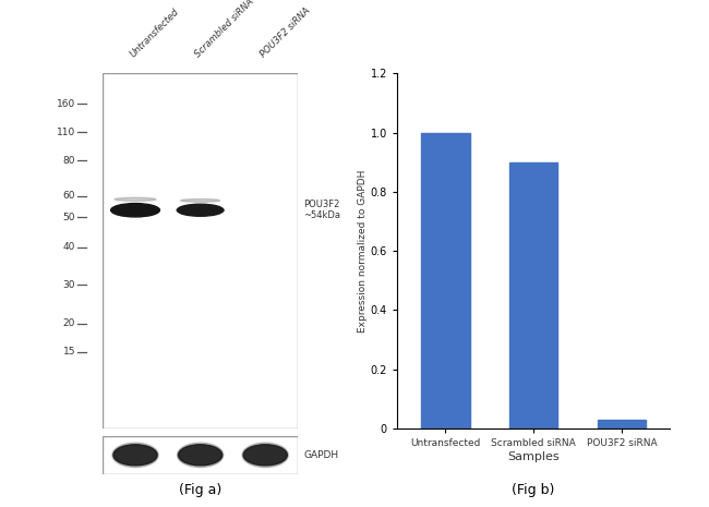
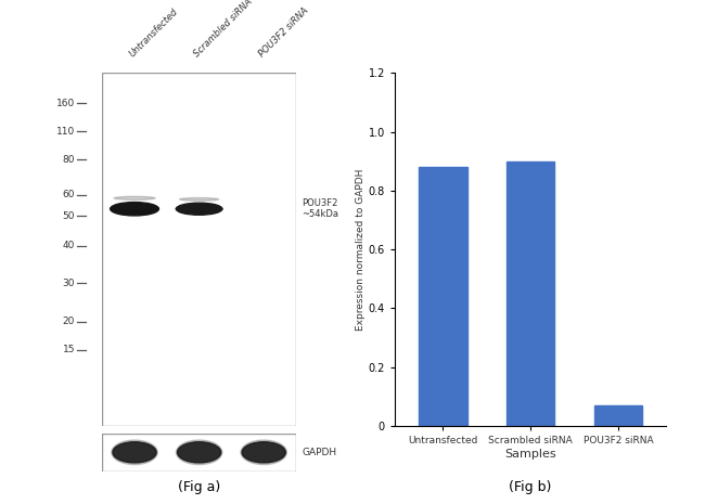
Untransfected: 1.00 -> 0.88
POU3F2 siRNA: 0.03 -> 0.07
